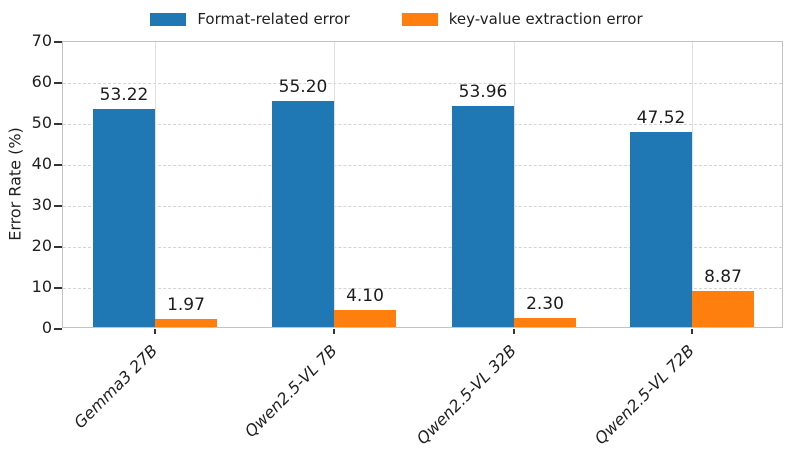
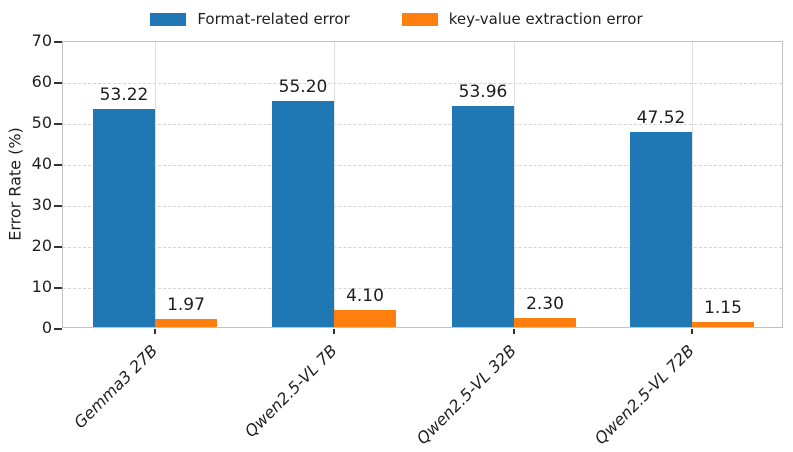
key-value extraction error/Qwen2.5-VL 72B: 8.87 -> 1.15
